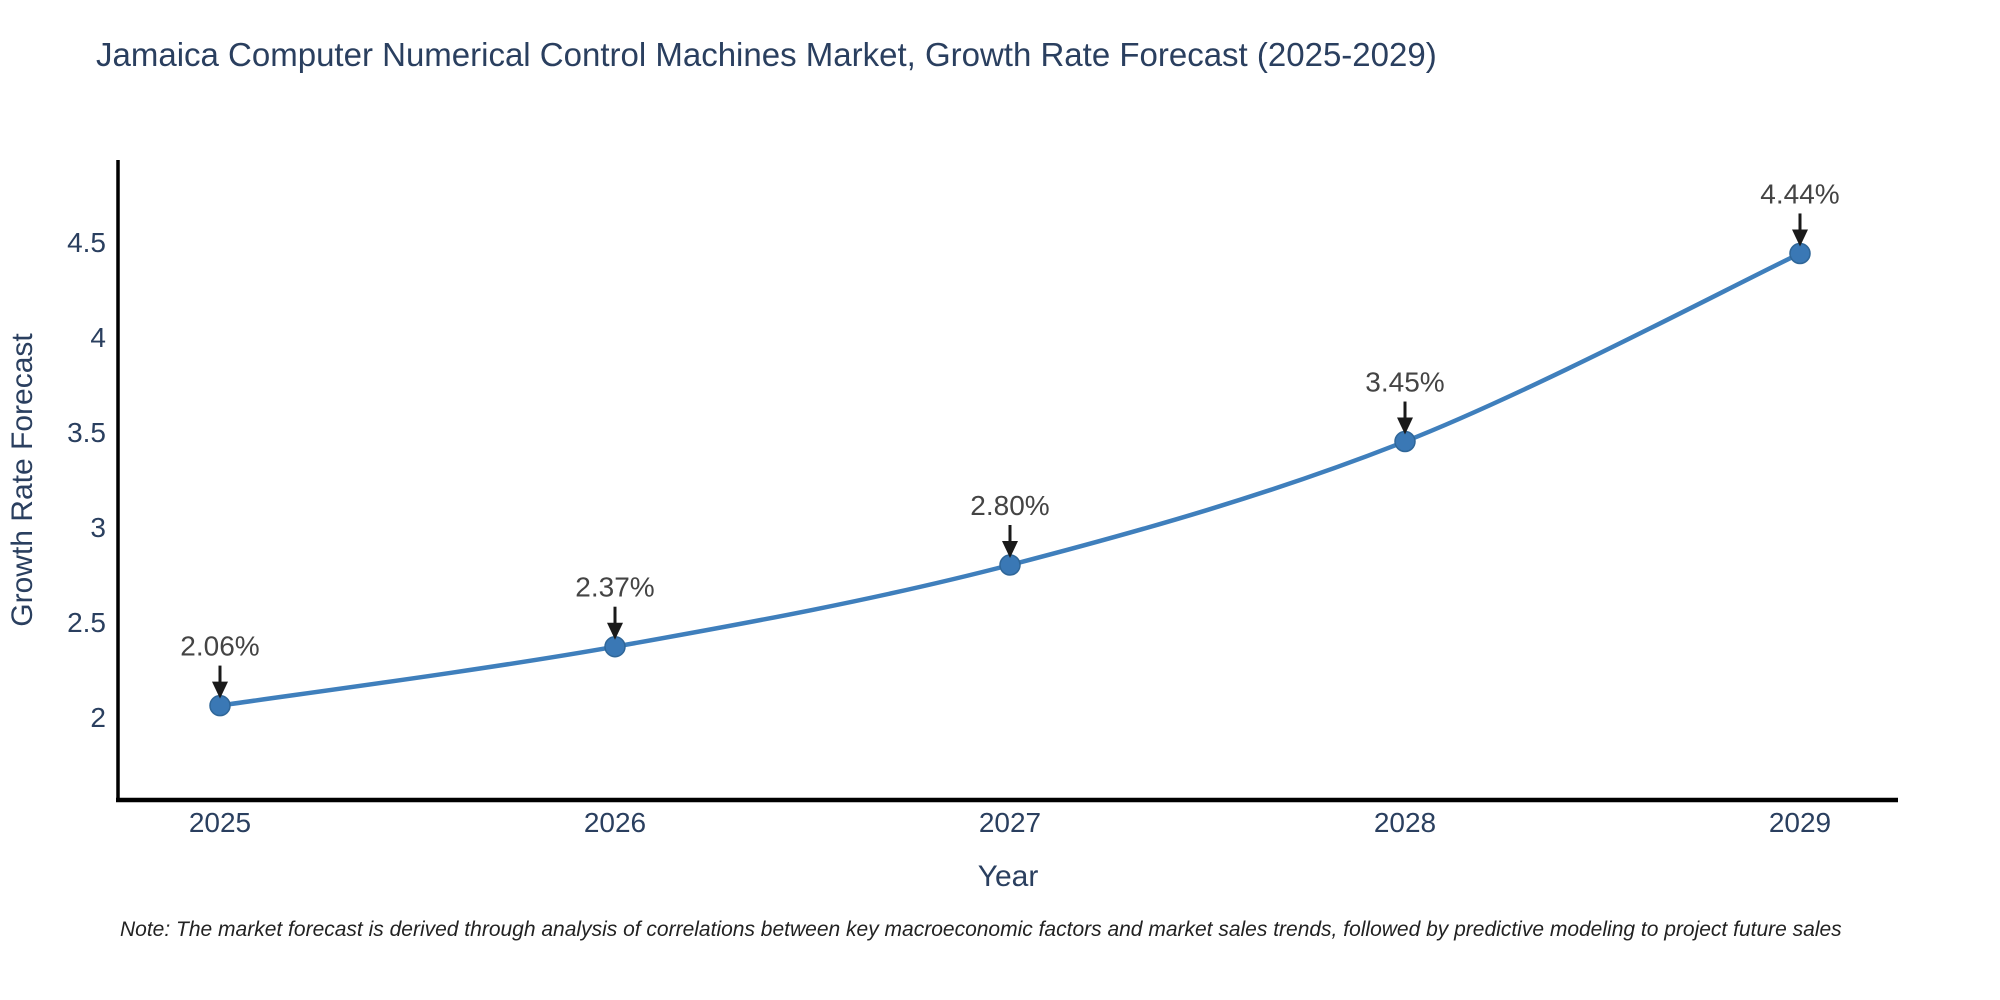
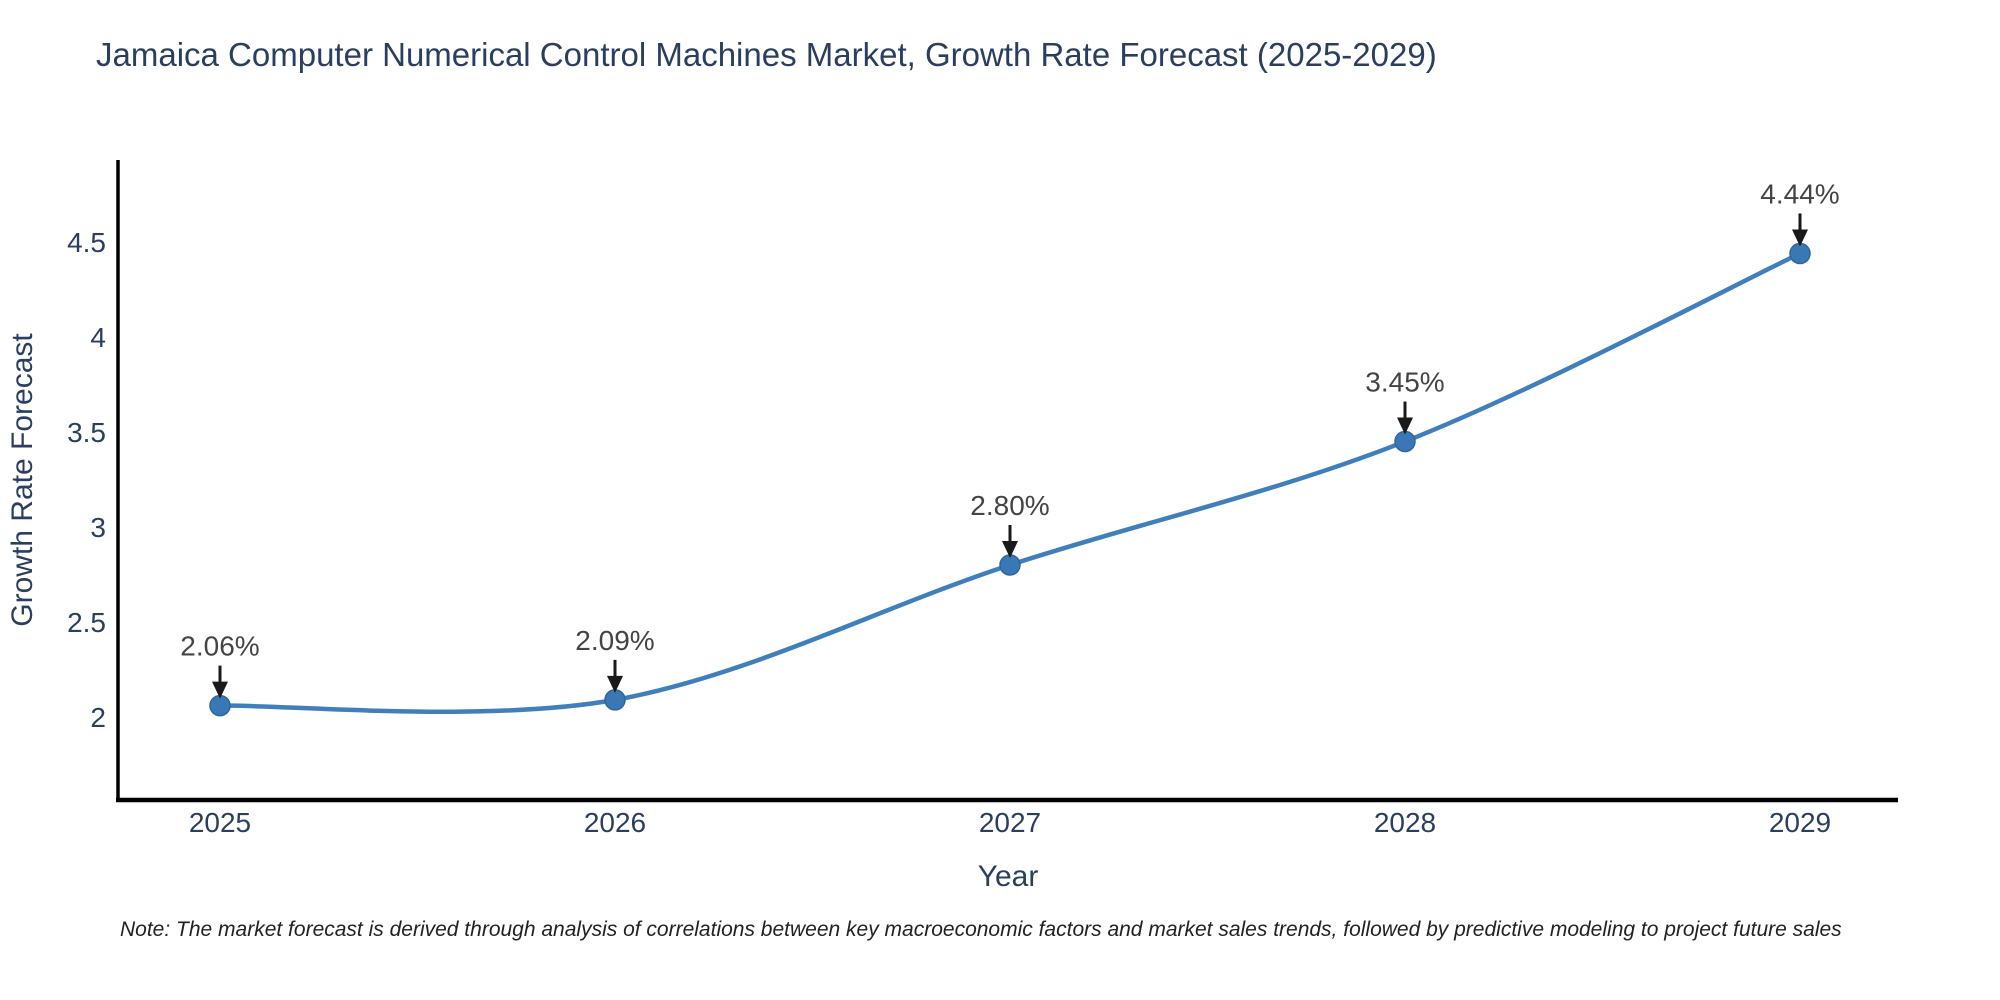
2026: 2.37% -> 2.09%
